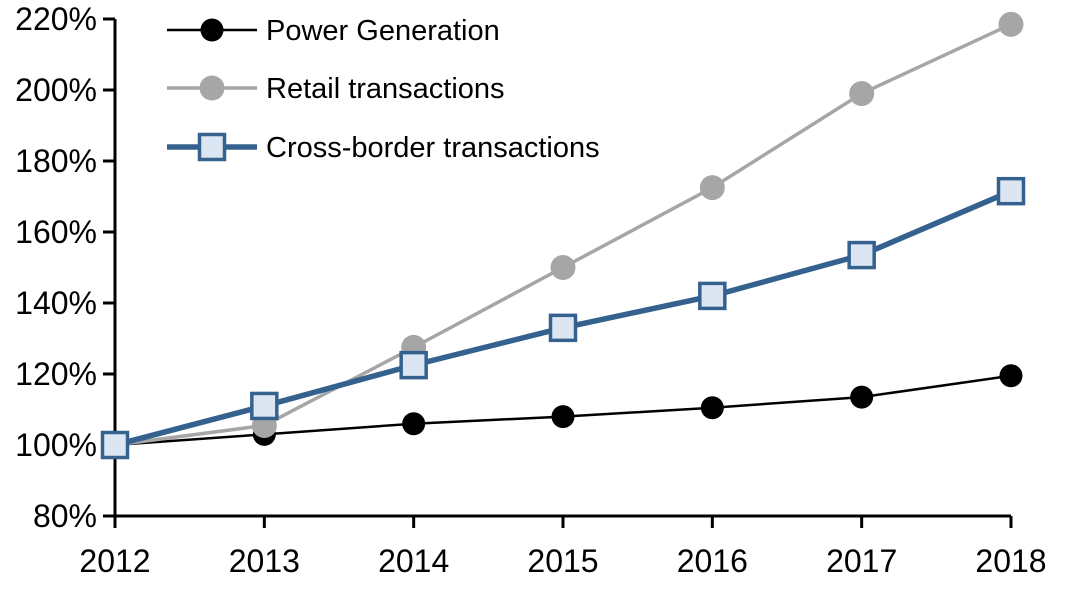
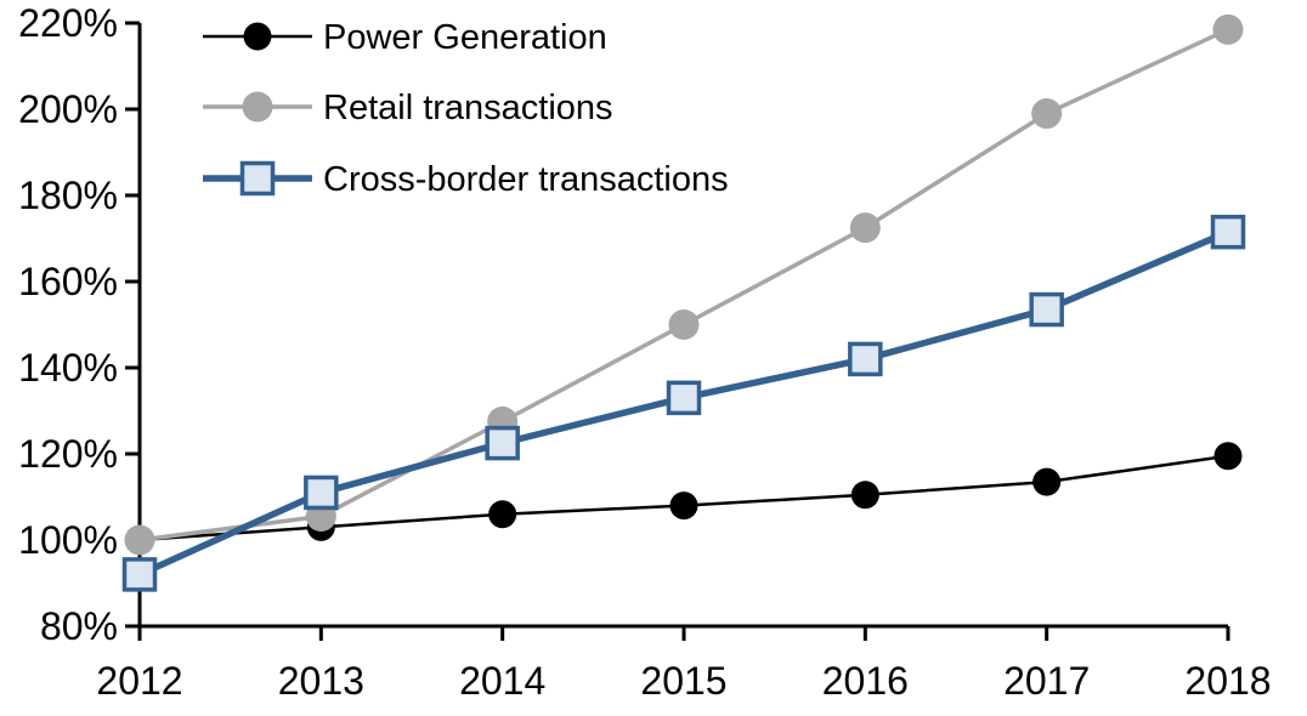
Cross-border transactions/2012: 100% -> 92%
